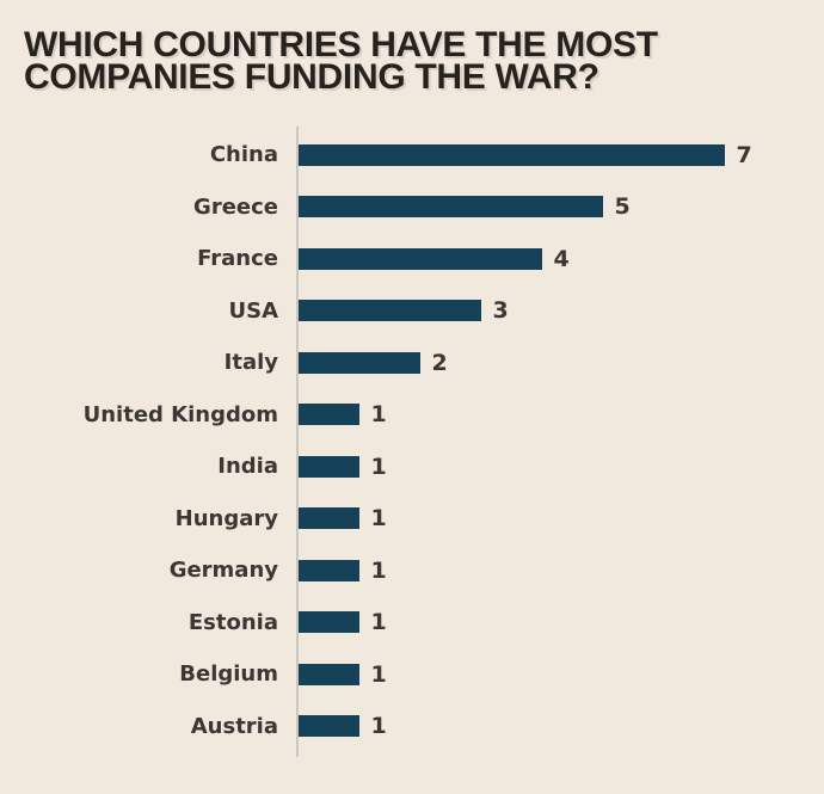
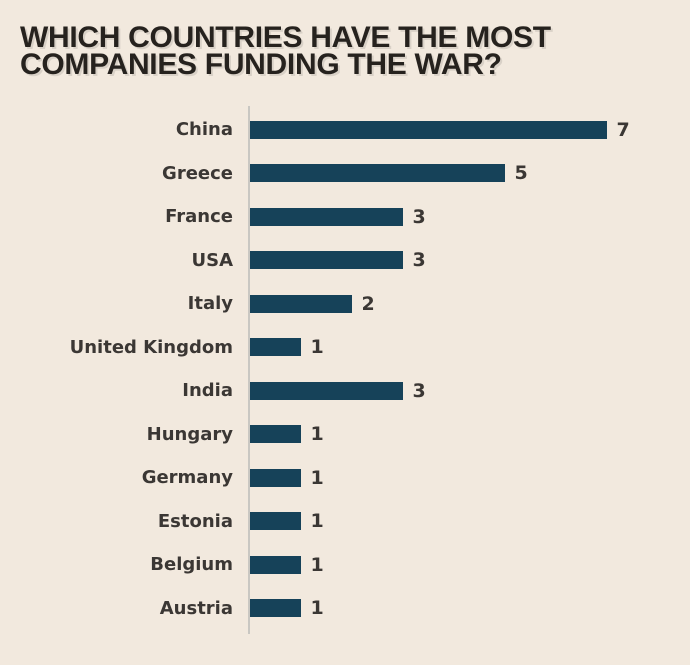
France: 4 -> 3
India: 1 -> 3
